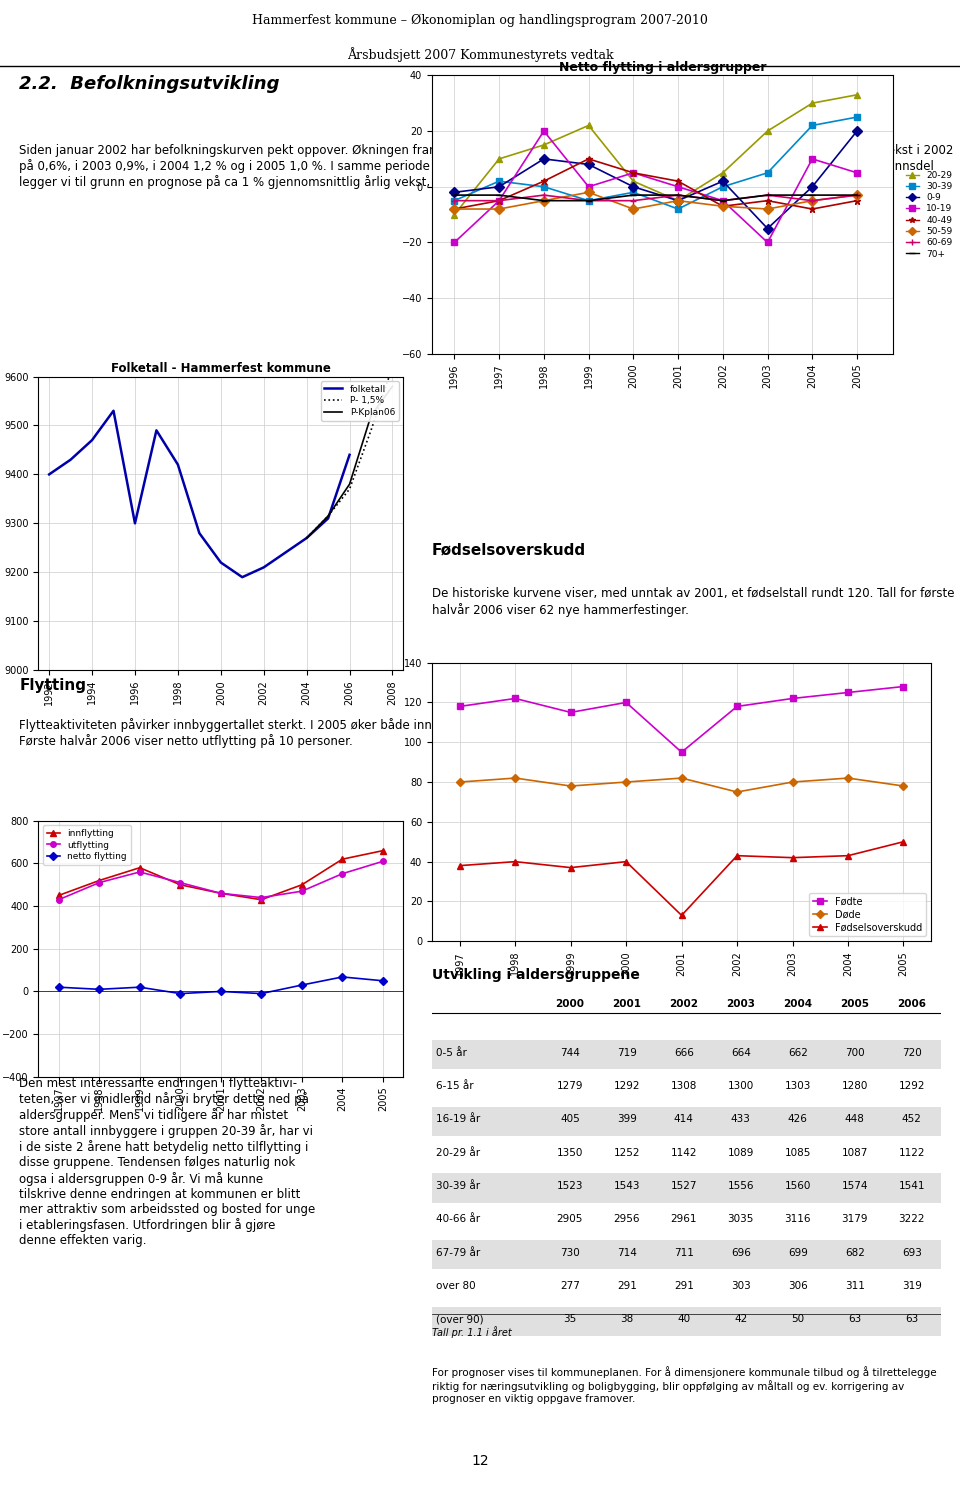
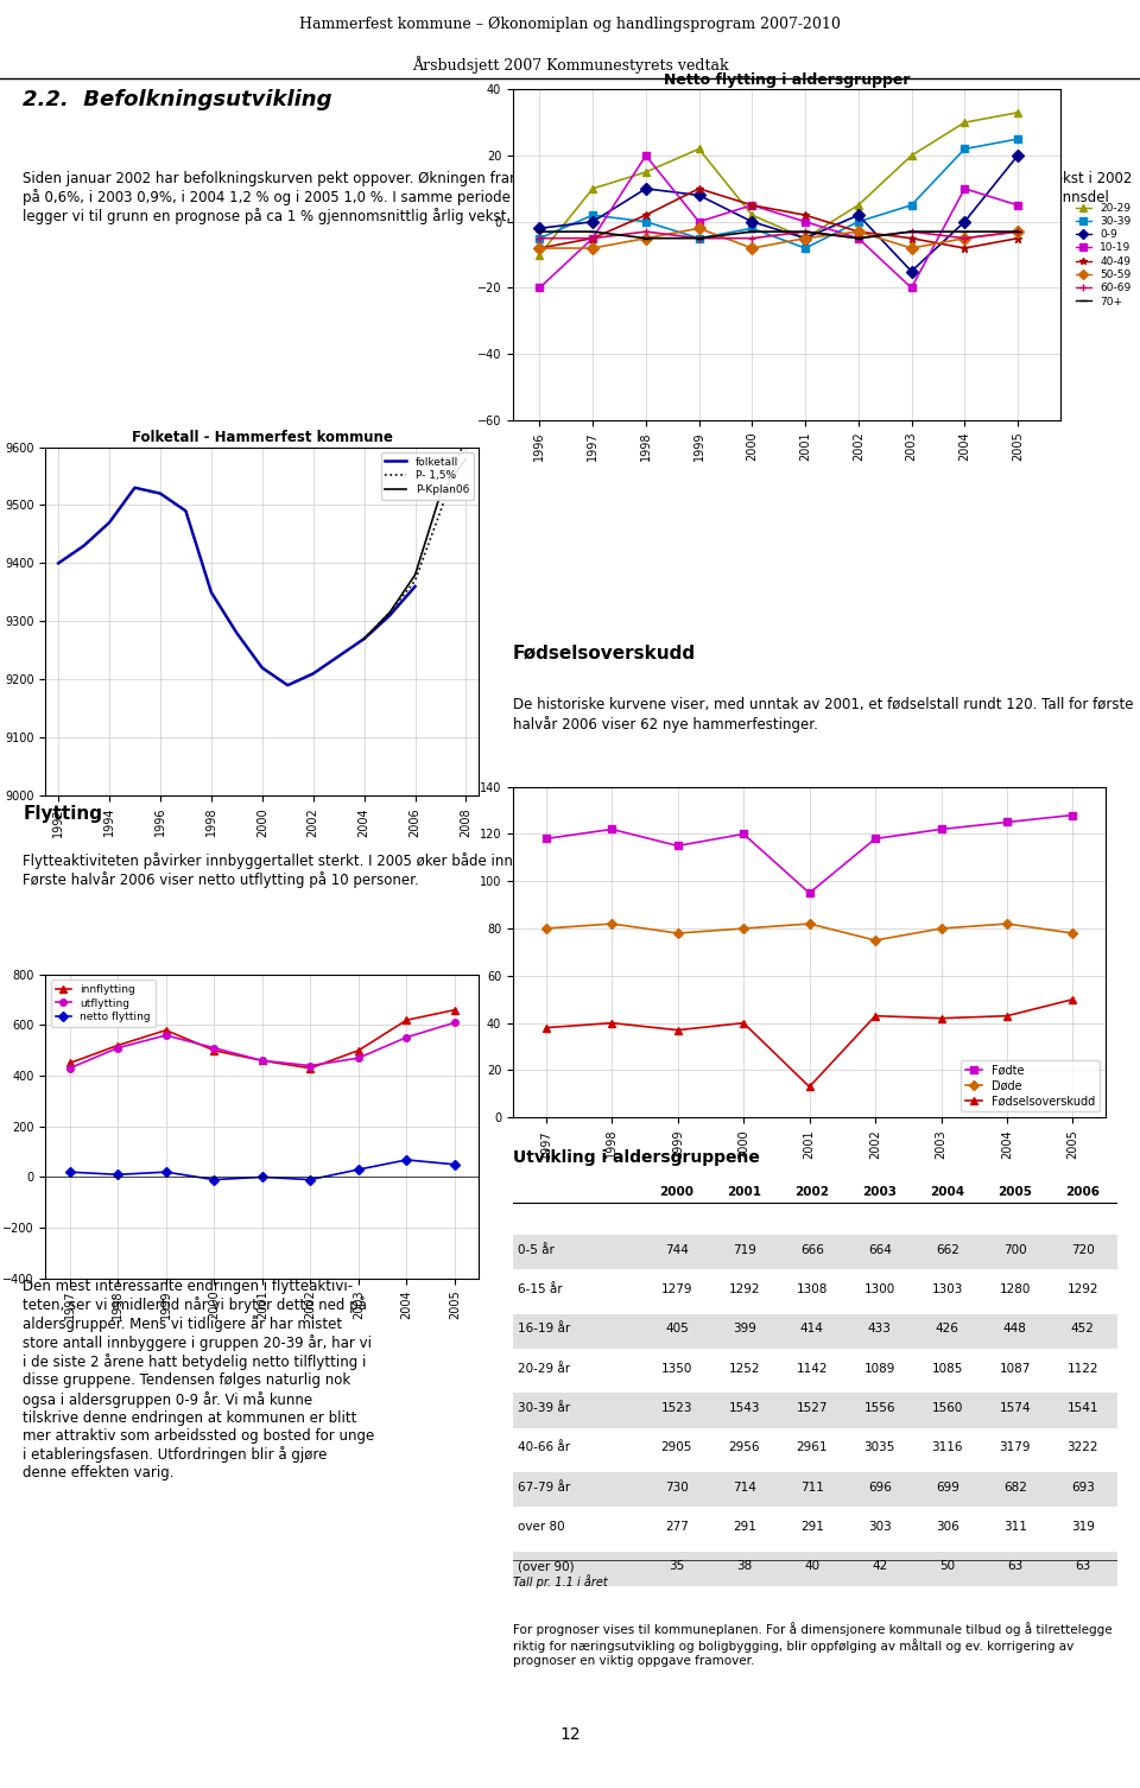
Netto flytting i aldersgrupper/40-49/2002: -7 -> -3
Netto flytting i aldersgrupper/50-59/2002: -7 -> -3
Folketall - Hammerfest kommune/folketall/1996: 9300 -> 9520
Folketall - Hammerfest kommune/folketall/1998: 9420 -> 9350
Folketall - Hammerfest kommune/folketall/2006: 9440 -> 9360
